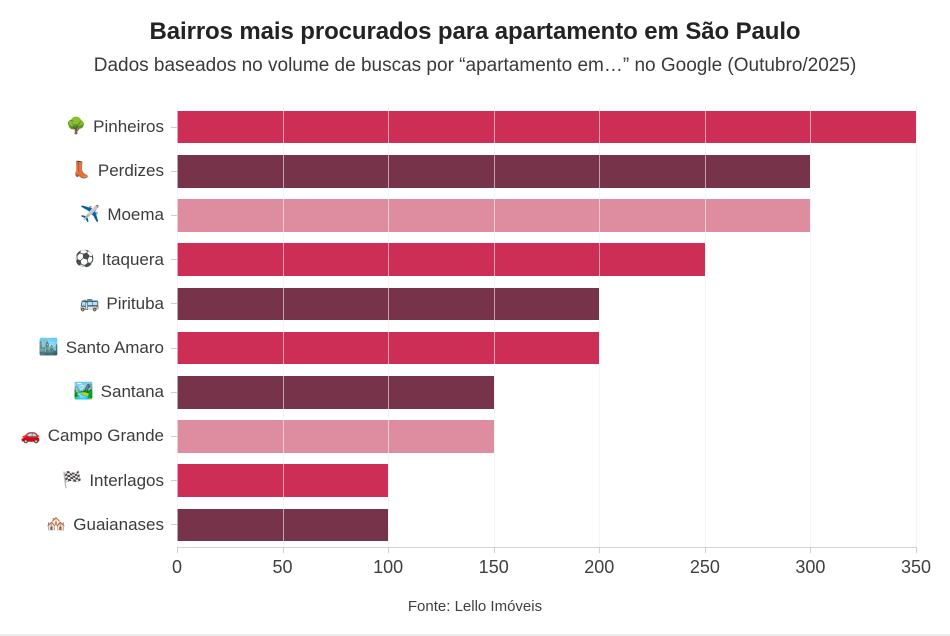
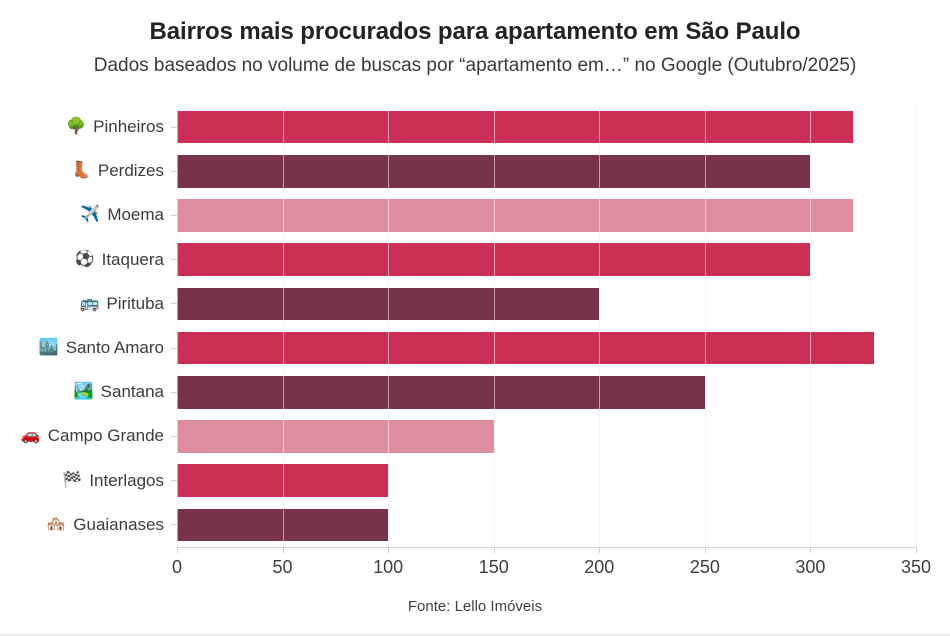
Pinheiros: 350 -> 320
Moema: 300 -> 320
Itaquera: 250 -> 300
Santo Amaro: 200 -> 330
Santana: 150 -> 250
